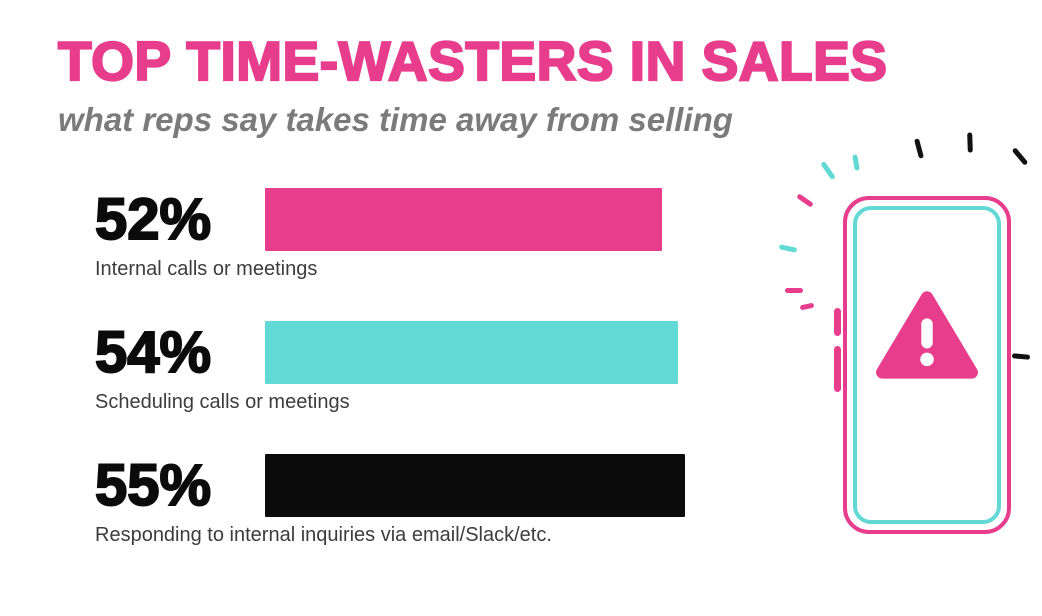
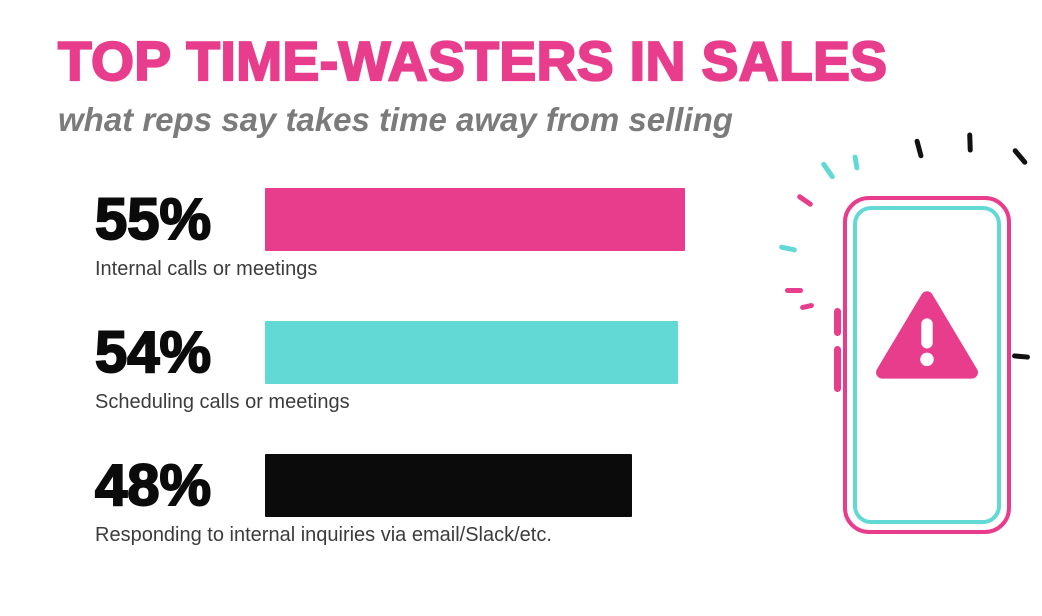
Internal calls or meetings: 52% -> 55%
Responding to internal inquiries via email/Slack/etc.: 55% -> 48%
